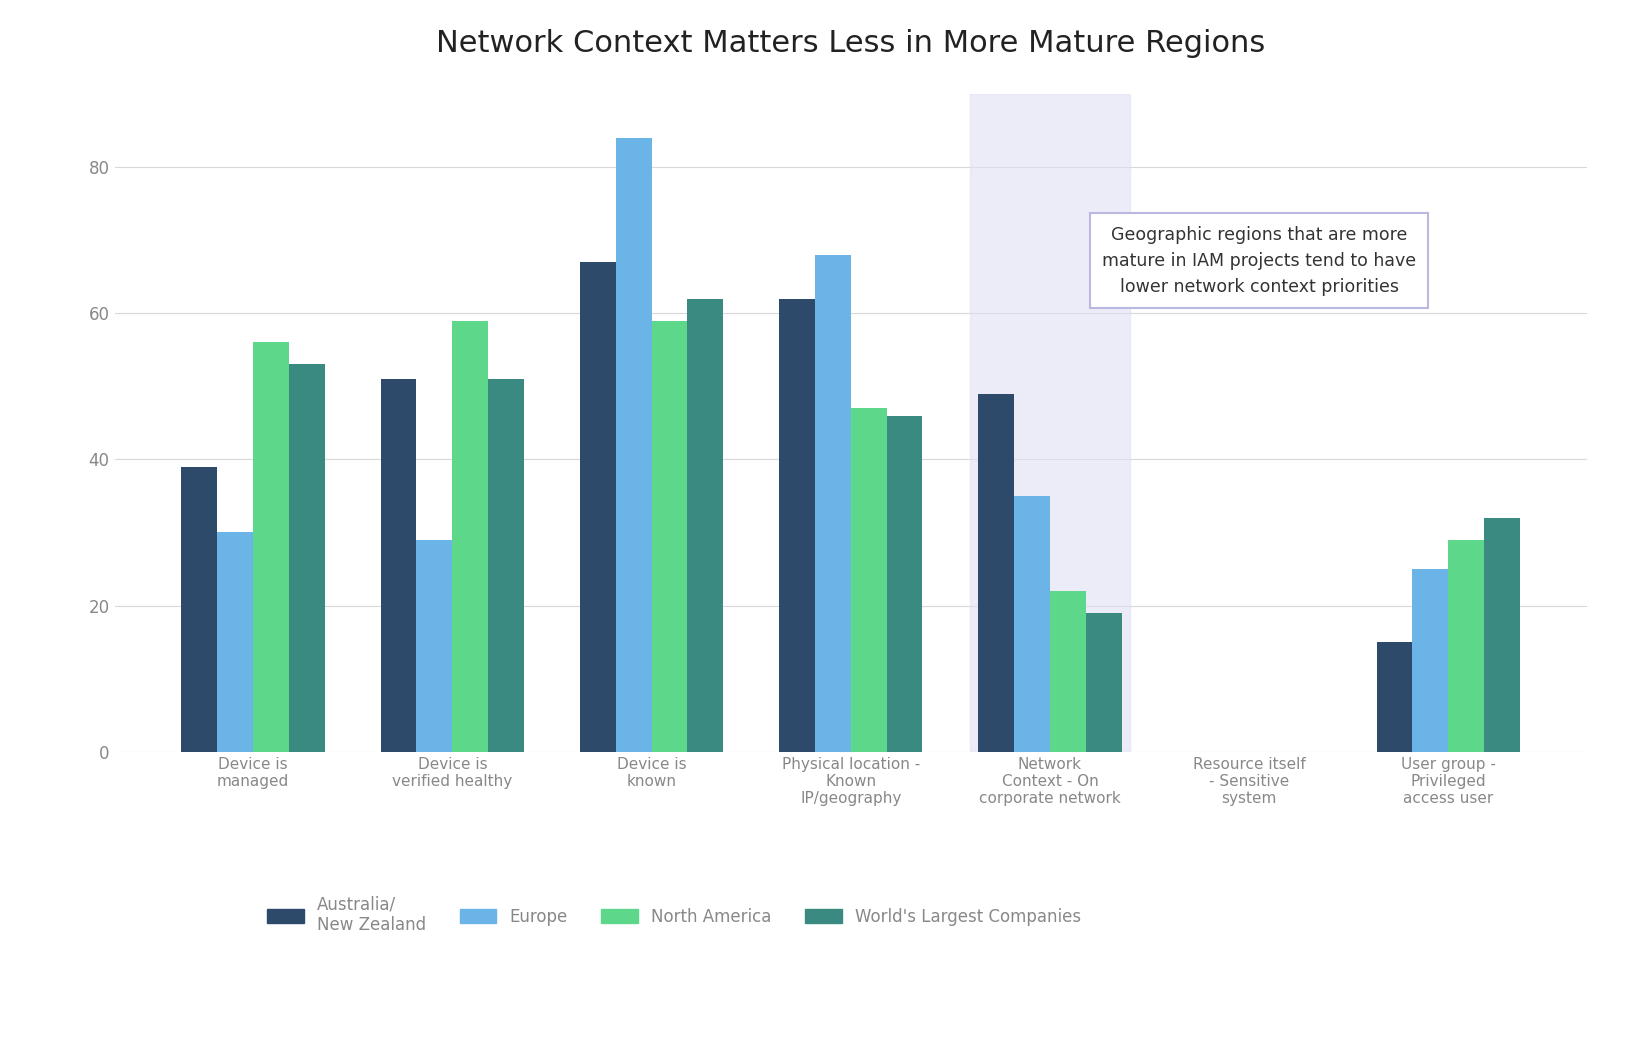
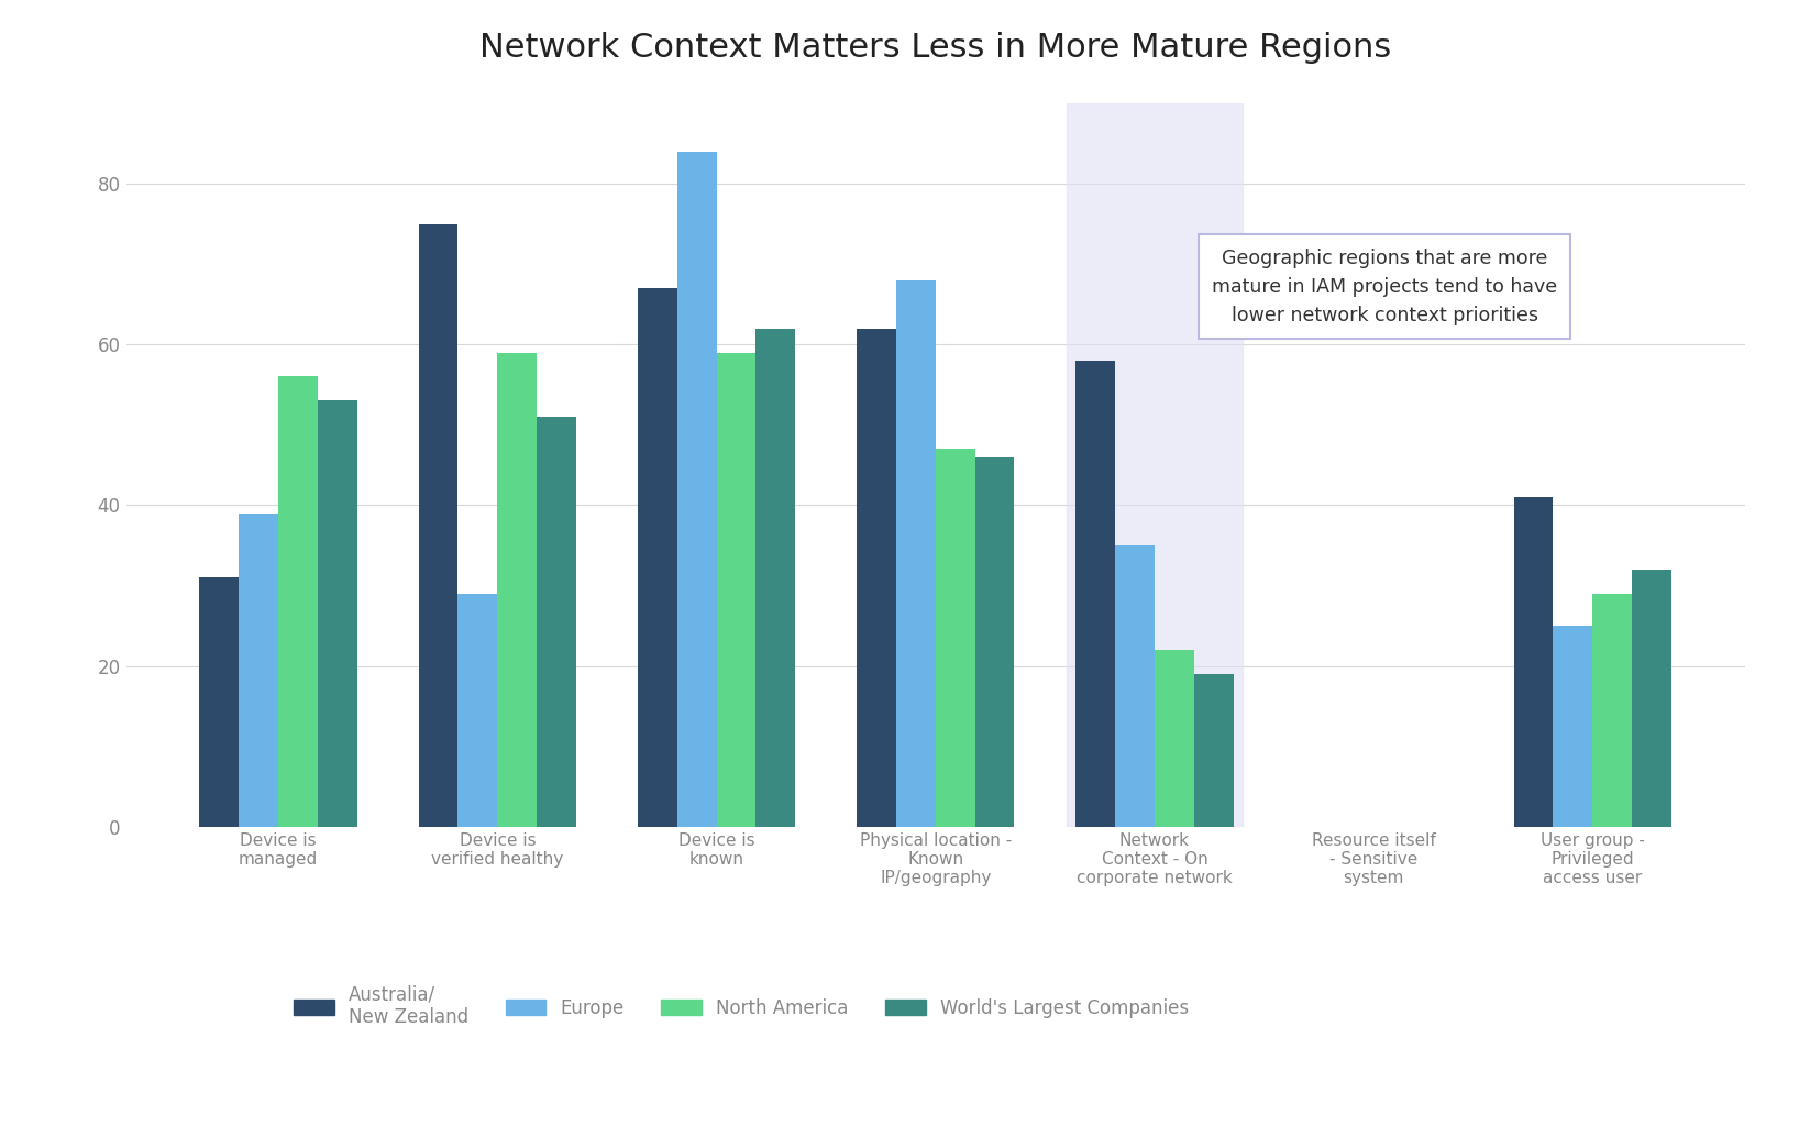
Australia/ New Zealand/Device is managed: 39 -> 31
Europe/Device is managed: 30 -> 39
Australia/ New Zealand/Device is verified healthy: 51 -> 75
Australia/ New Zealand/Network Context - On corporate network: 49 -> 58
Australia/ New Zealand/User group - Privileged access user: 15 -> 41
